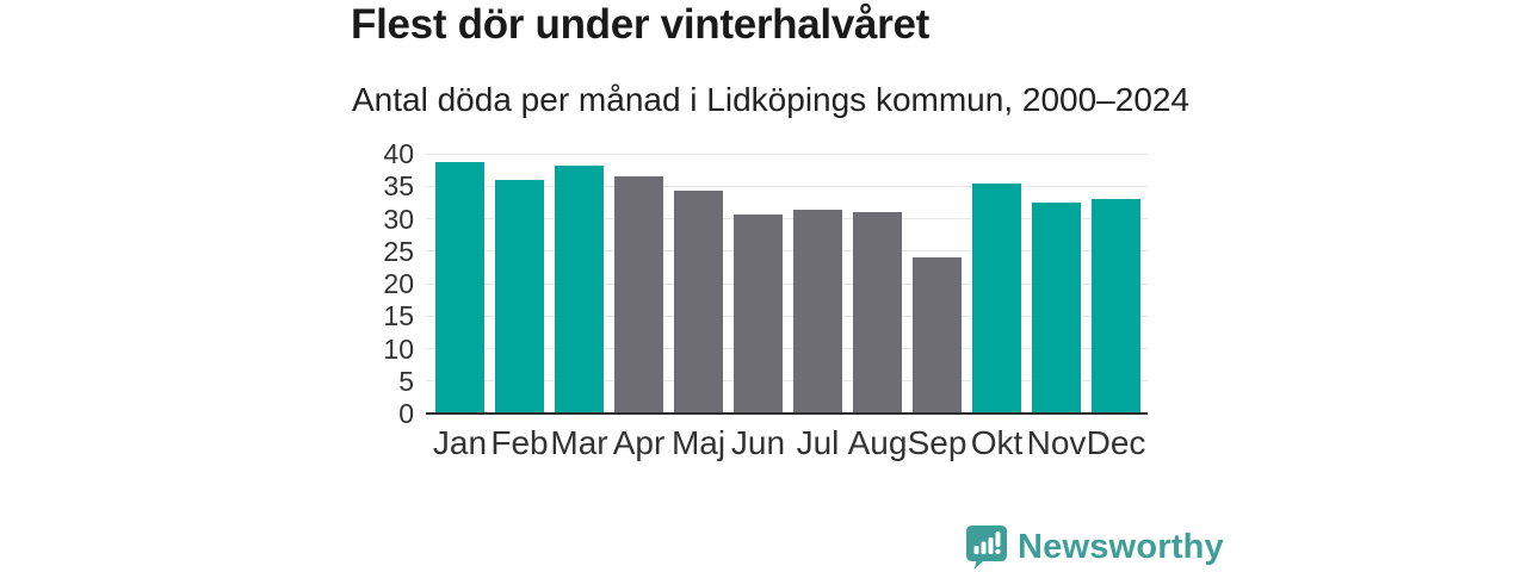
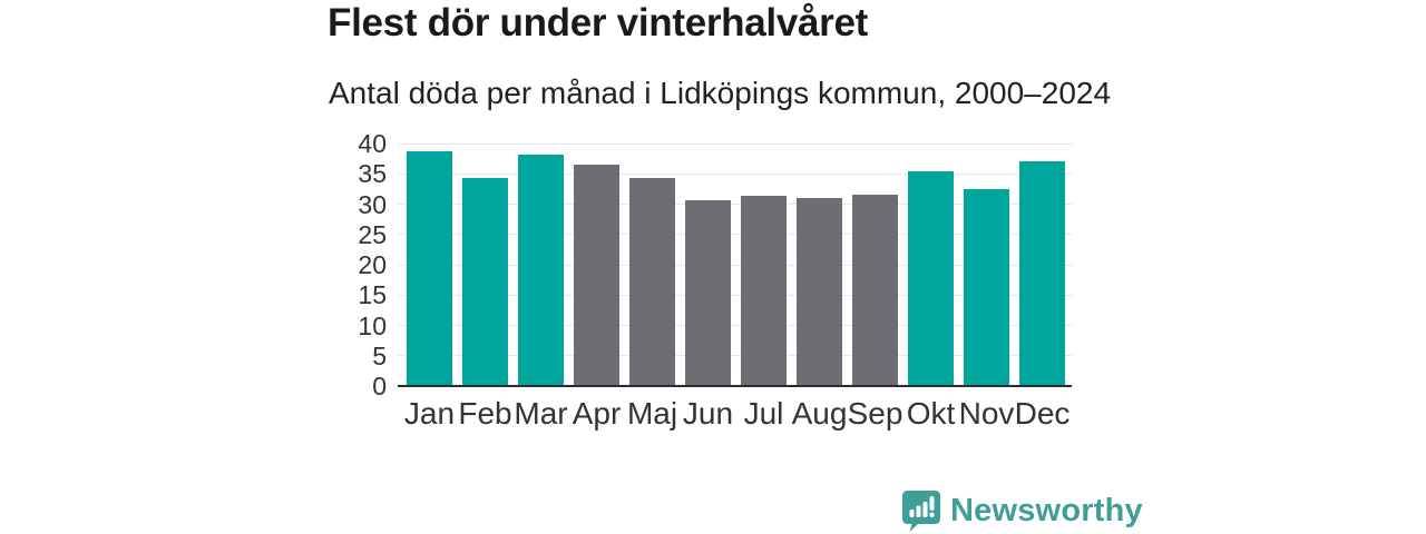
Feb: 36 -> 34
Sep: 24 -> 32
Dec: 33 -> 37
